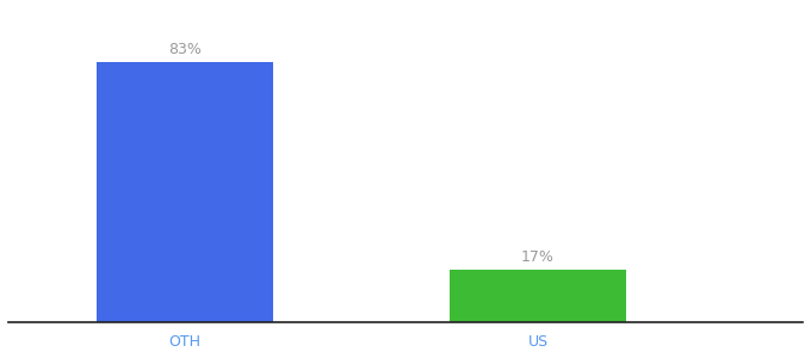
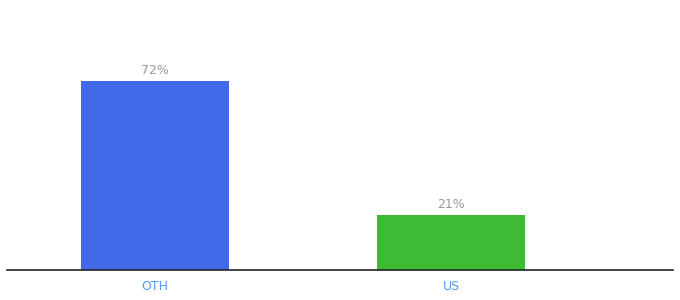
OTH: 83% -> 72%
US: 17% -> 21%
